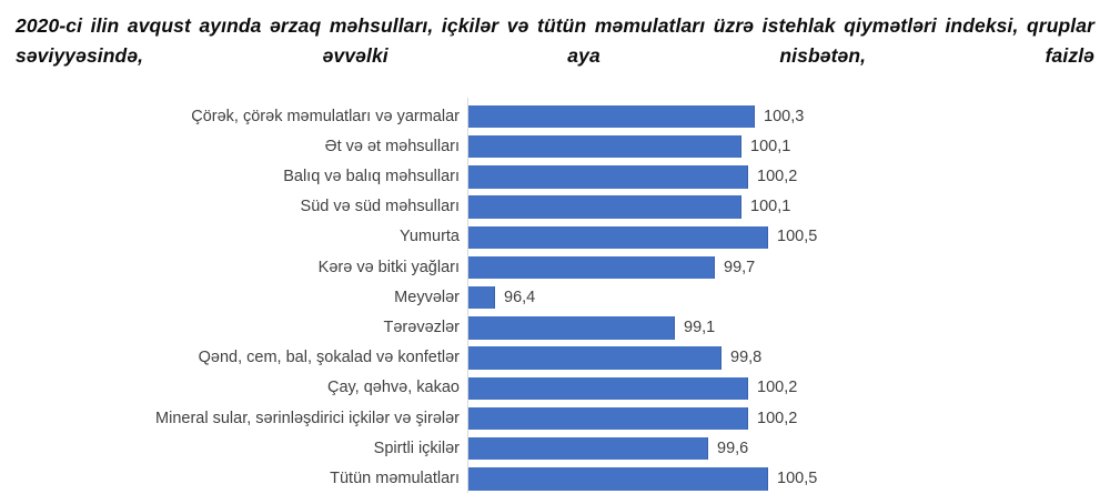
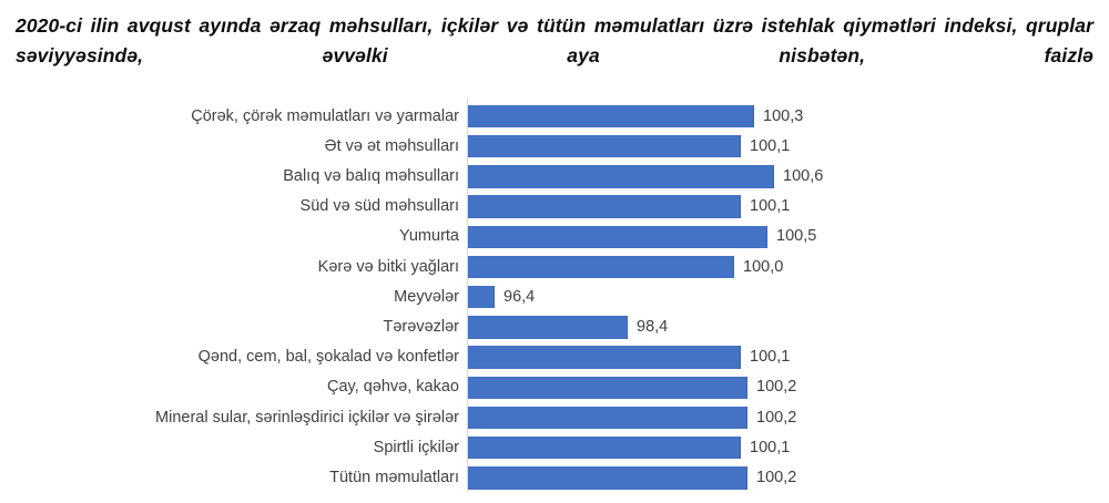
Balıq və balıq məhsulları: 100,2 -> 100,6
Kərə və bitki yağları: 99,7 -> 100,0
Tərəvəzlər: 99,1 -> 98,4
Qənd, cem, bal, şokalad və konfetlər: 99,8 -> 100,1
Spirtli içkilər: 99,6 -> 100,1
Tütün məmulatları: 100,5 -> 100,2
